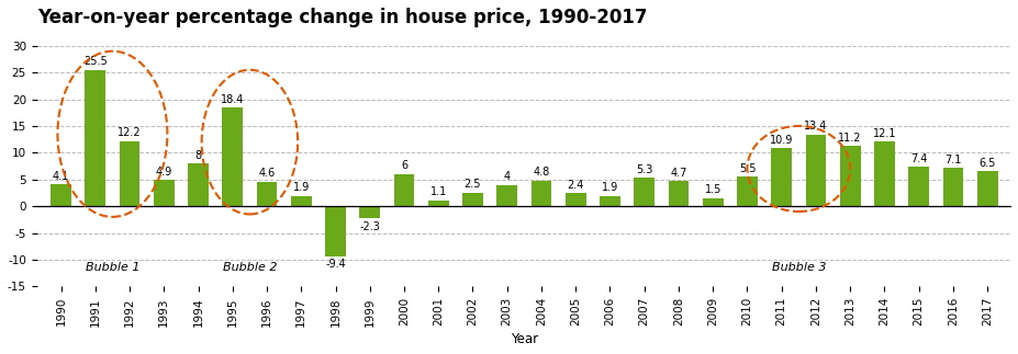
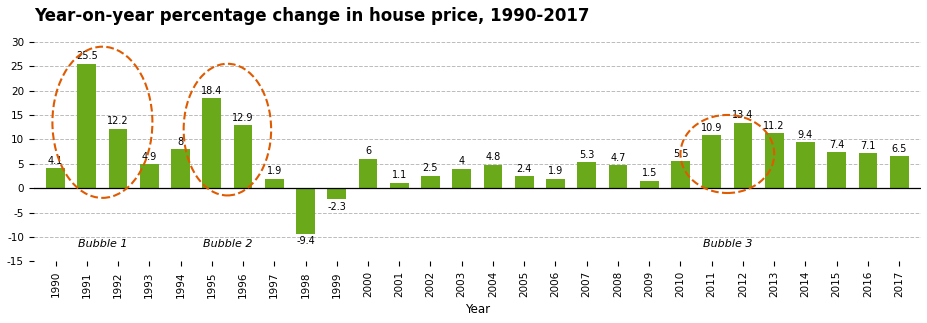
1996: 4.6 -> 12.9
2014: 12.1 -> 9.4
